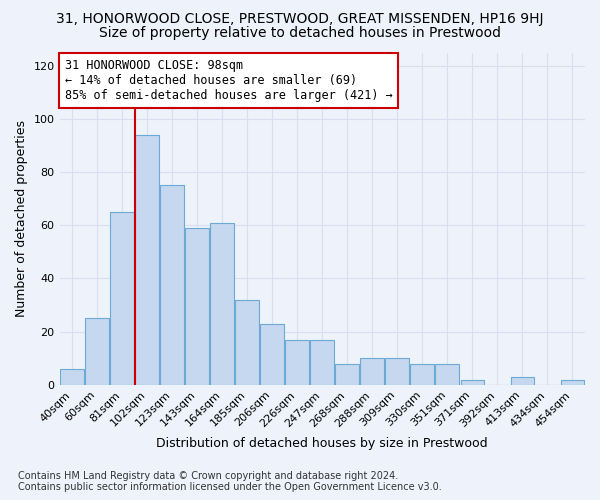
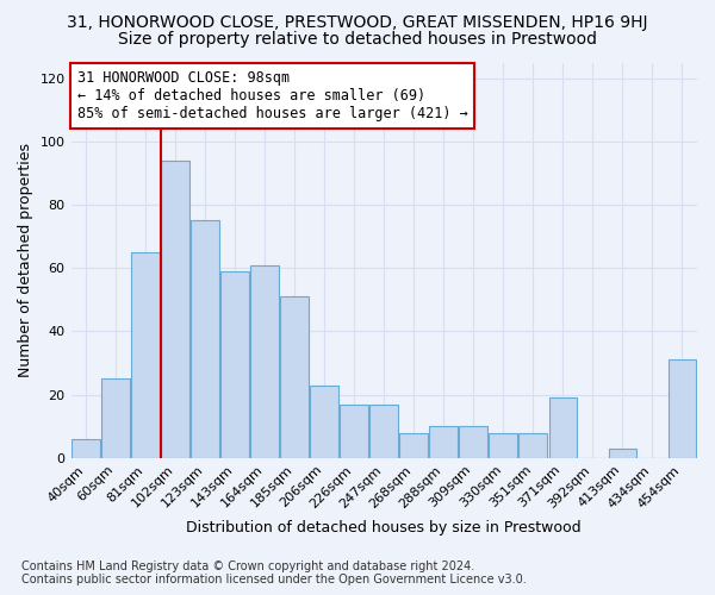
185sqm: 32 -> 51
371sqm: 2 -> 19
454sqm: 2 -> 31
